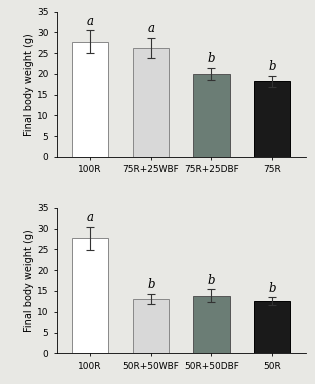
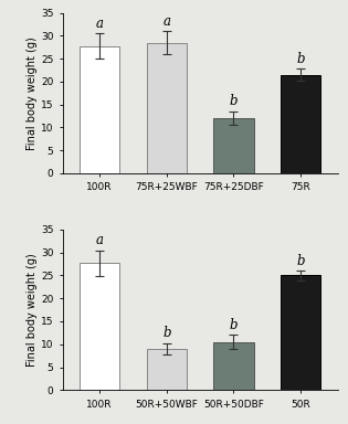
75R+25WBF: 26.2 -> 28.5
75R+25DBF: 20.0 -> 12.0
75R: 18.2 -> 21.5
50R+50WBF: 13.1 -> 9.0
50R+50DBF: 13.9 -> 10.5
50R: 12.5 -> 25.0
